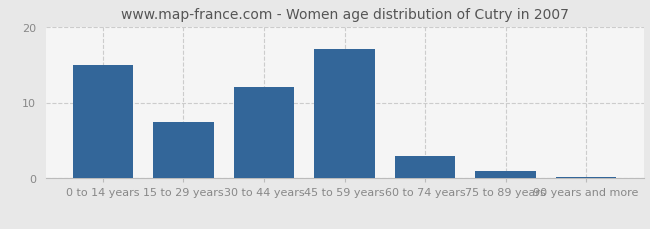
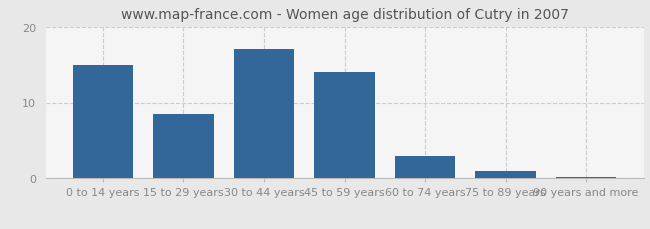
15 to 29 years: 7.4 -> 8.5
30 to 44 years: 12.0 -> 17.0
45 to 59 years: 17.0 -> 14.0
